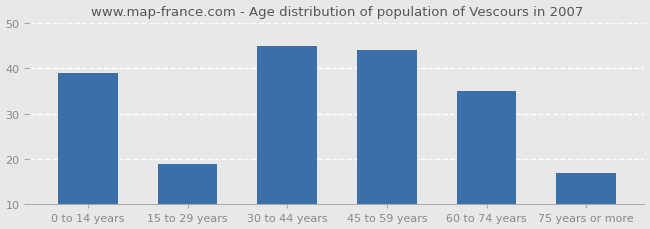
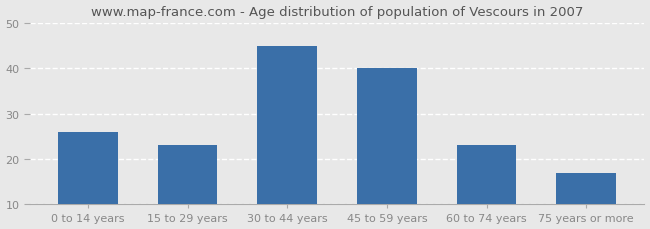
0 to 14 years: 39 -> 26
15 to 29 years: 19 -> 23
45 to 59 years: 44 -> 40
60 to 74 years: 35 -> 23
